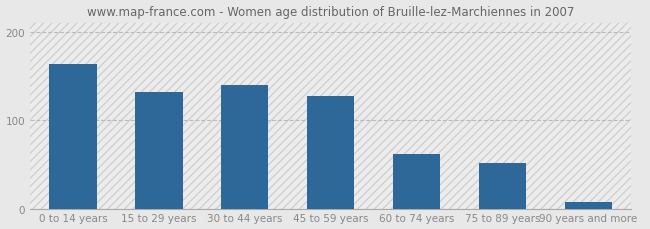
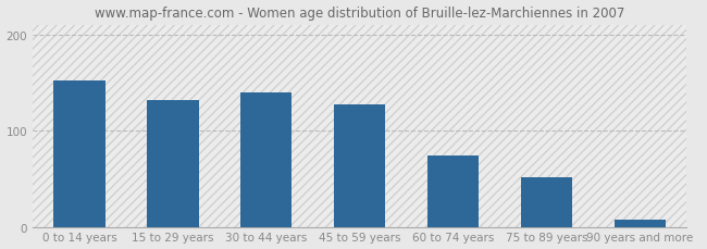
0 to 14 years: 163 -> 152
60 to 74 years: 62 -> 74
